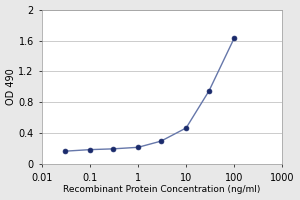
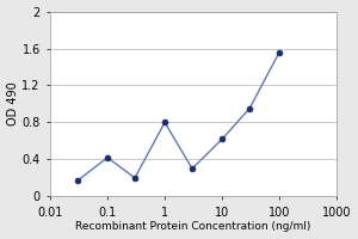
0.1: 0.19 -> 0.42
1: 0.22 -> 0.80
10: 0.47 -> 0.62
100: 1.63 -> 1.56
